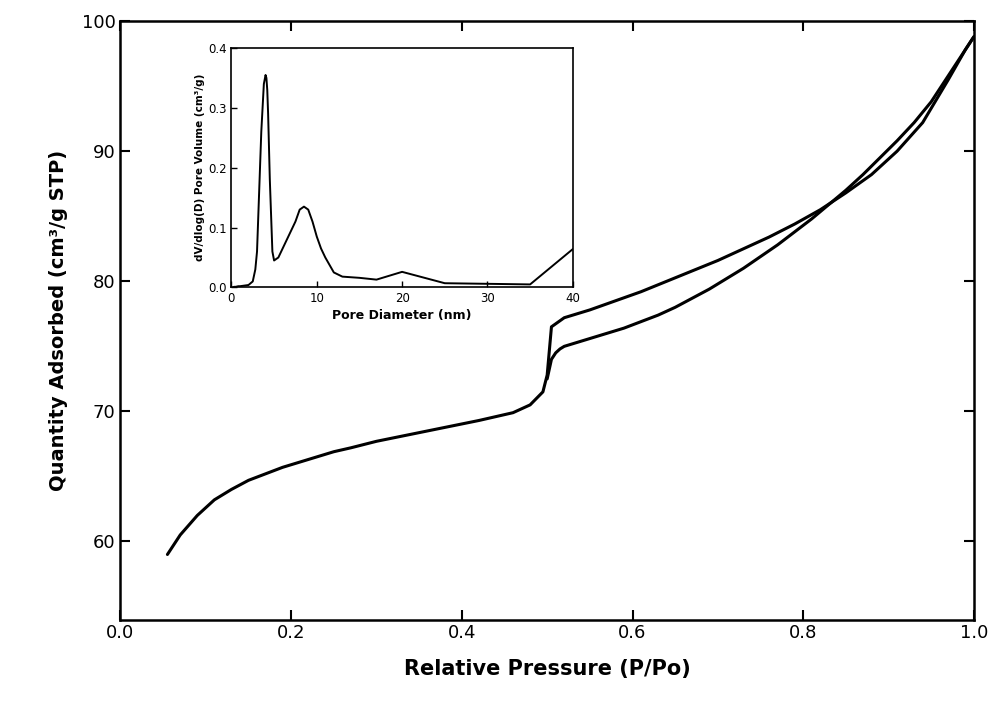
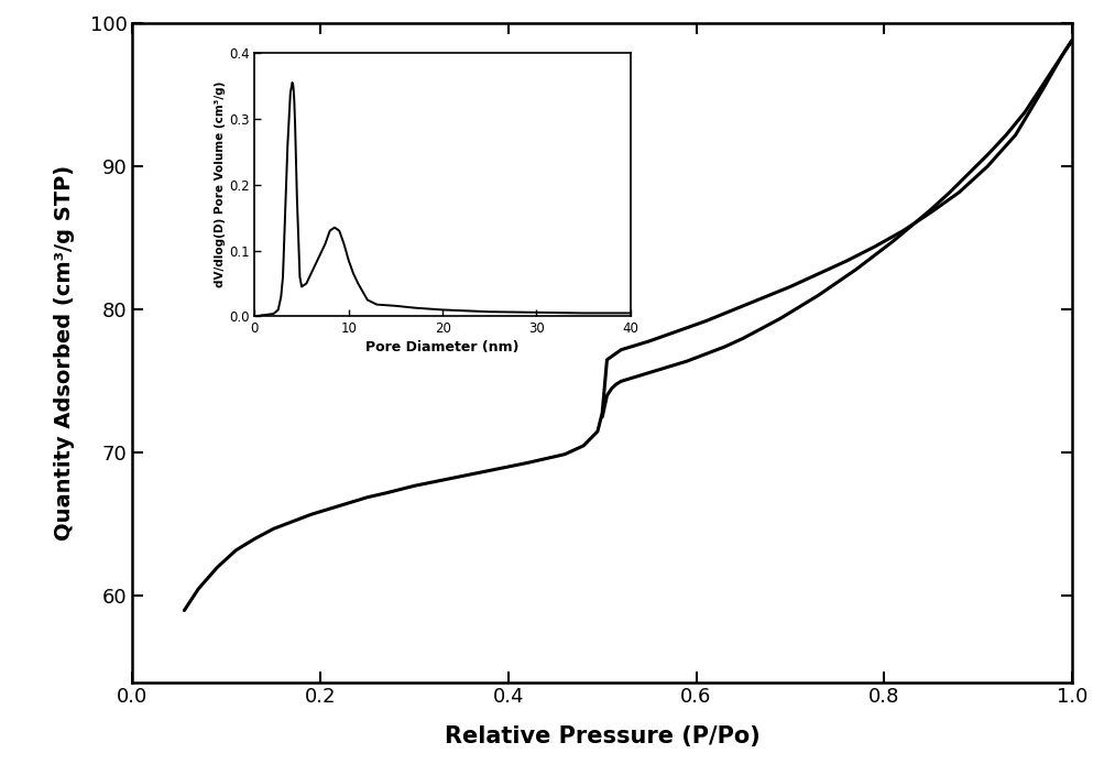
20: 0.026 -> 0.010
40: 0.064 -> 0.005
